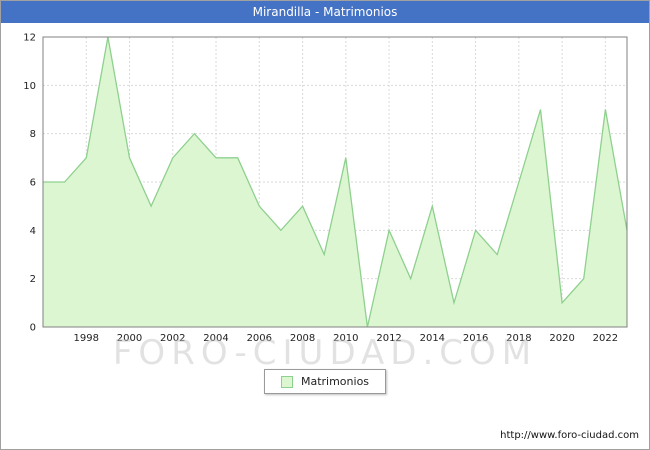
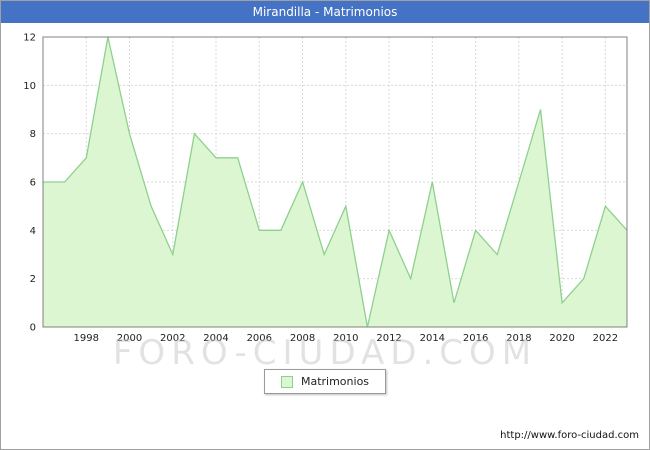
2000: 7 -> 8
2002: 7 -> 3
2006: 5 -> 4
2008: 5 -> 6
2010: 7 -> 5
2014: 5 -> 6
2022: 9 -> 5
